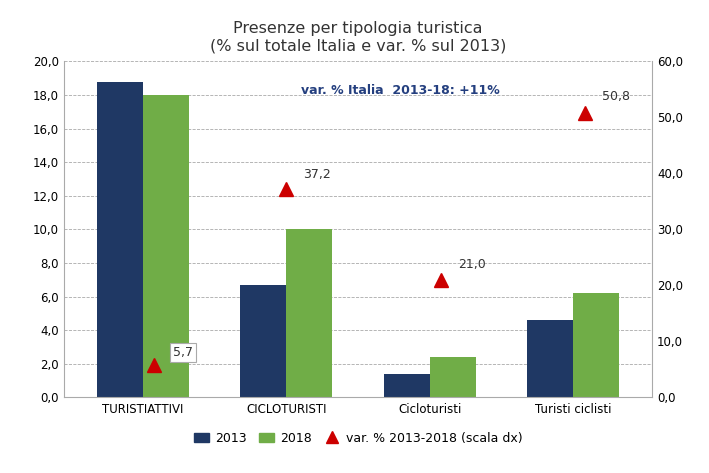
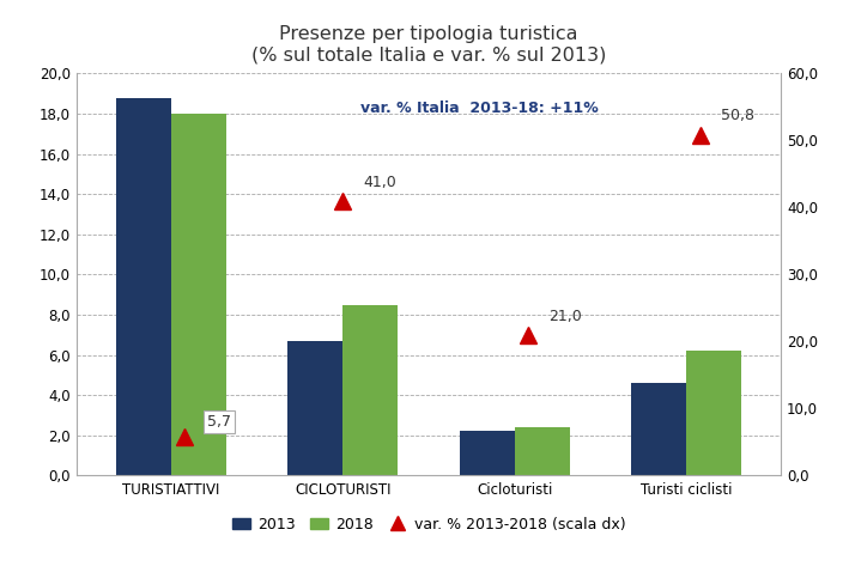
var. % 2013-2018 (scala dx)/CICLOTURISTI: 37,2 -> 41,0
2018/CICLOTURISTI: 10,0 -> 8,5
2013/Cicloturisti: 1,4 -> 2,2
